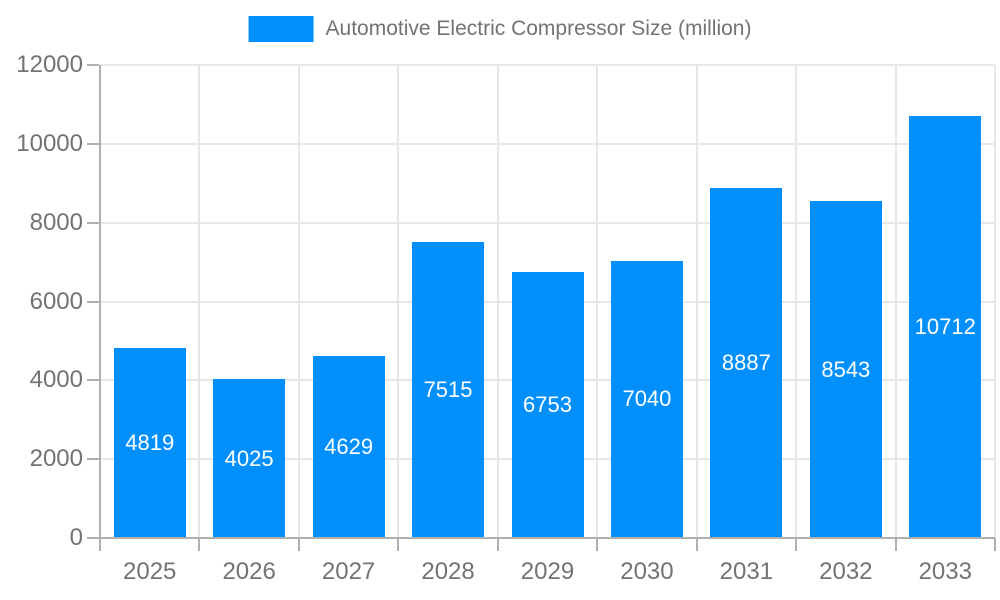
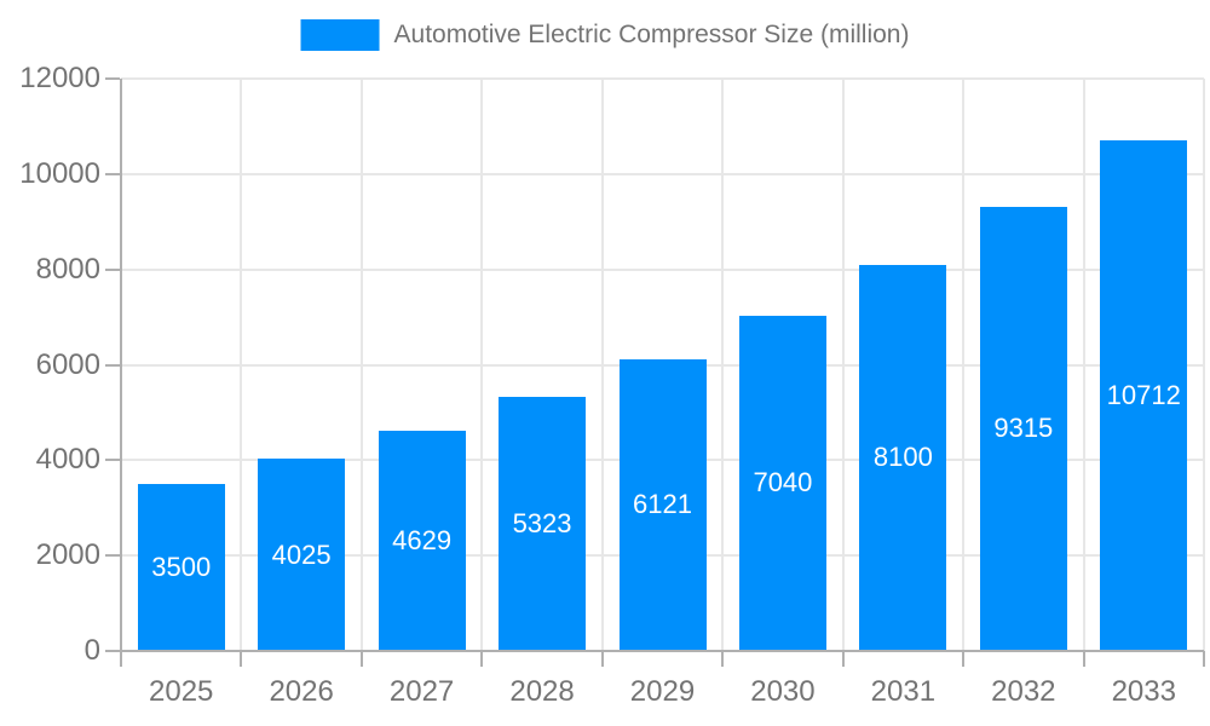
2025: 4819 -> 3500
2028: 7515 -> 5323
2029: 6753 -> 6121
2031: 8887 -> 8100
2032: 8543 -> 9315
